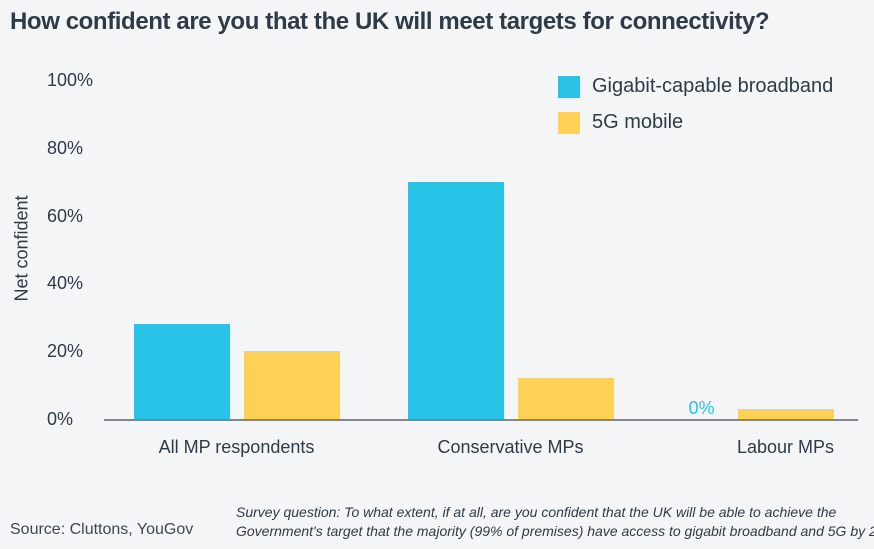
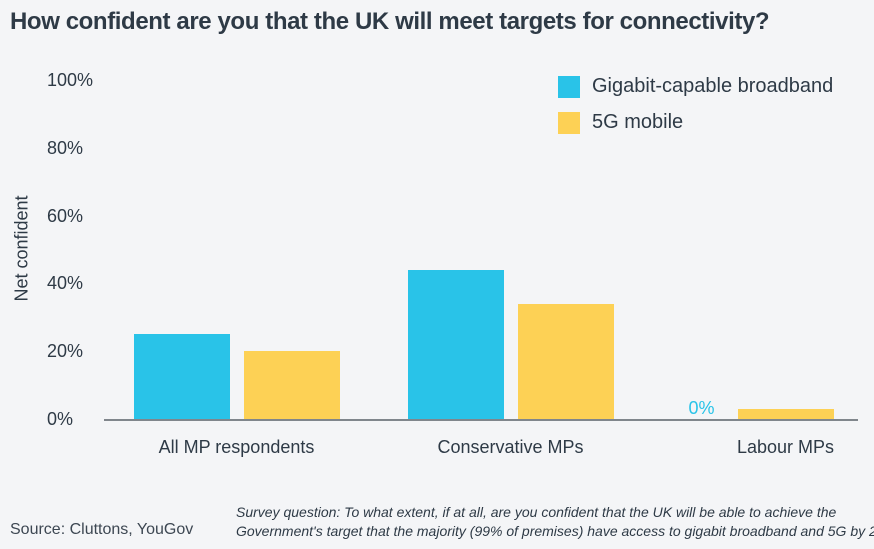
Gigabit-capable broadband/All MP respondents: 28% -> 25%
Gigabit-capable broadband/Conservative MPs: 70% -> 44%
5G mobile/Conservative MPs: 12% -> 34%
